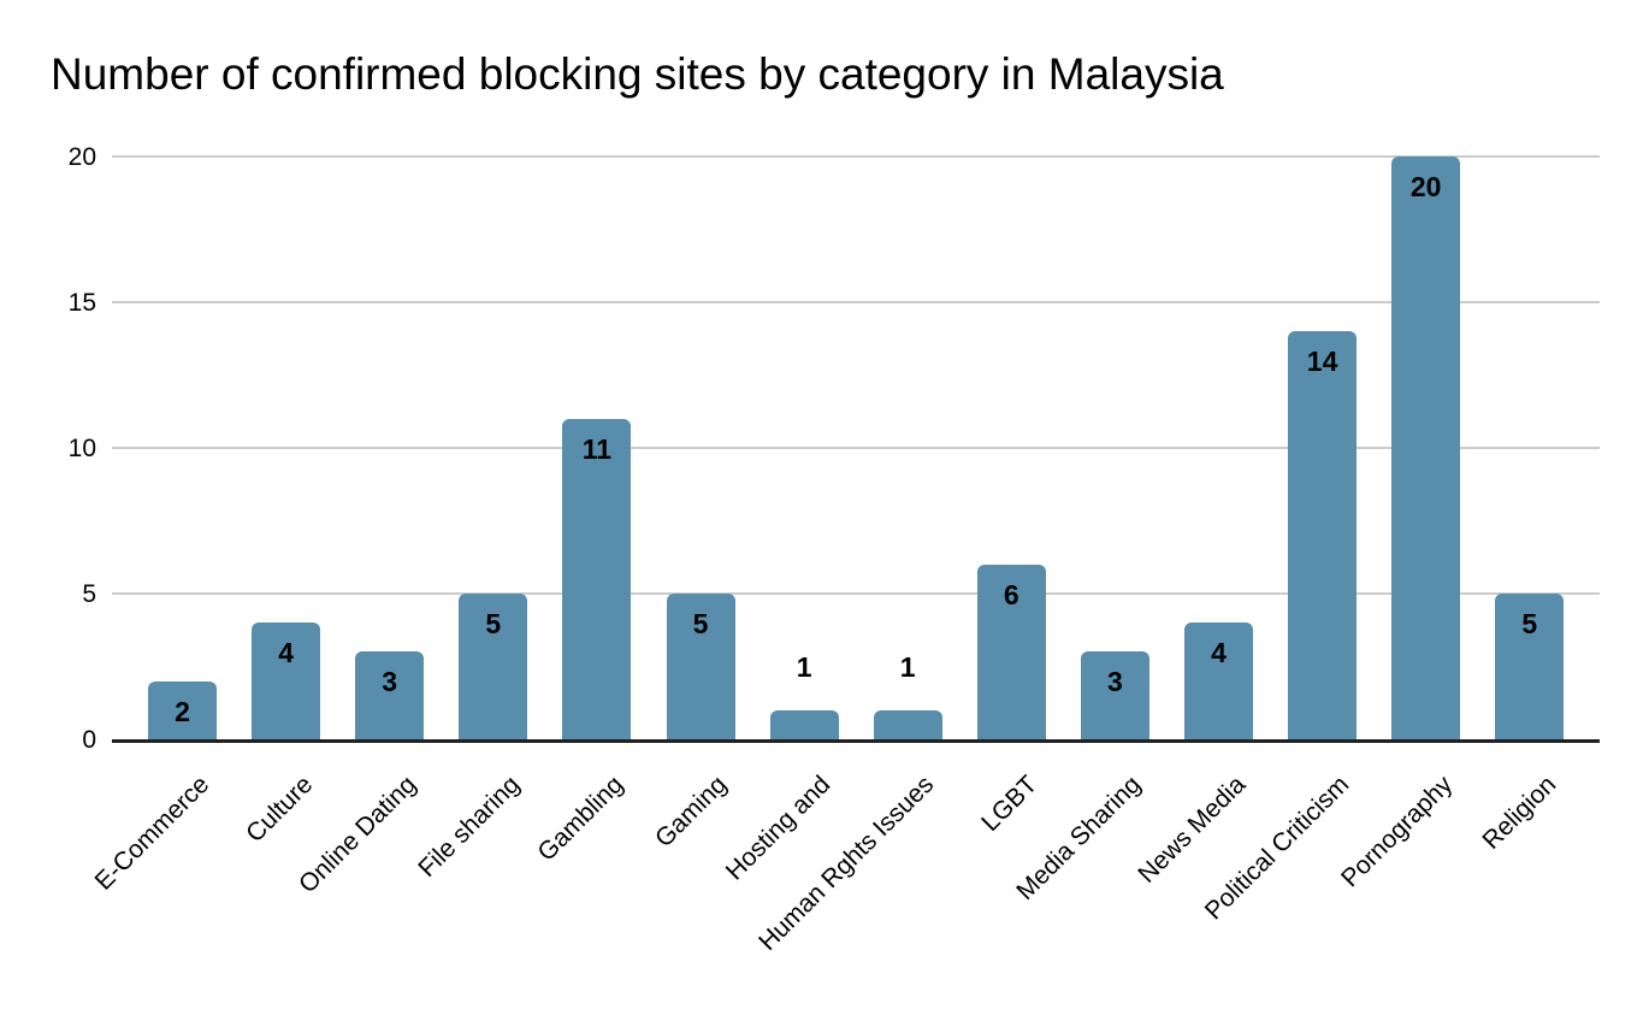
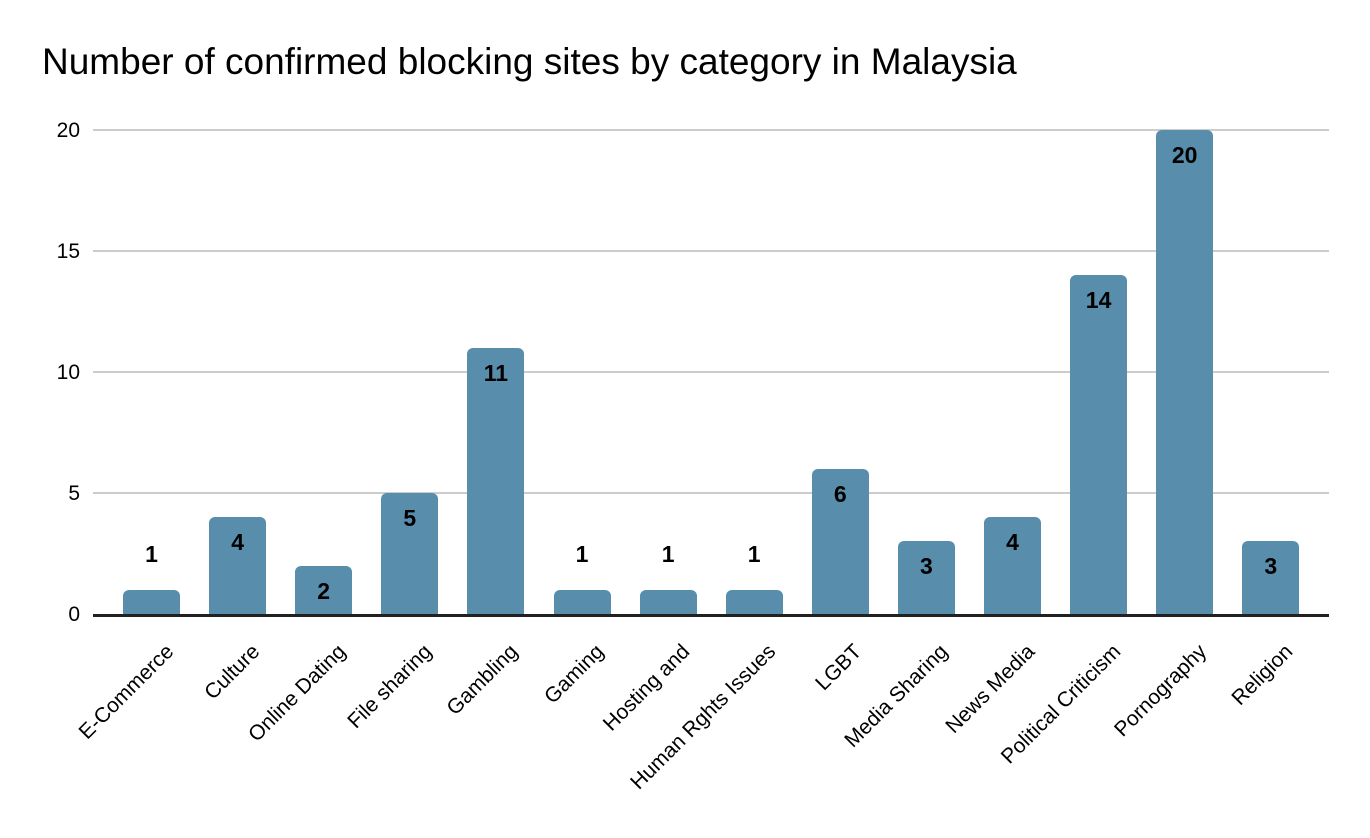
E-Commerce: 2 -> 1
Online Dating: 3 -> 2
Gaming: 5 -> 1
Religion: 5 -> 3
